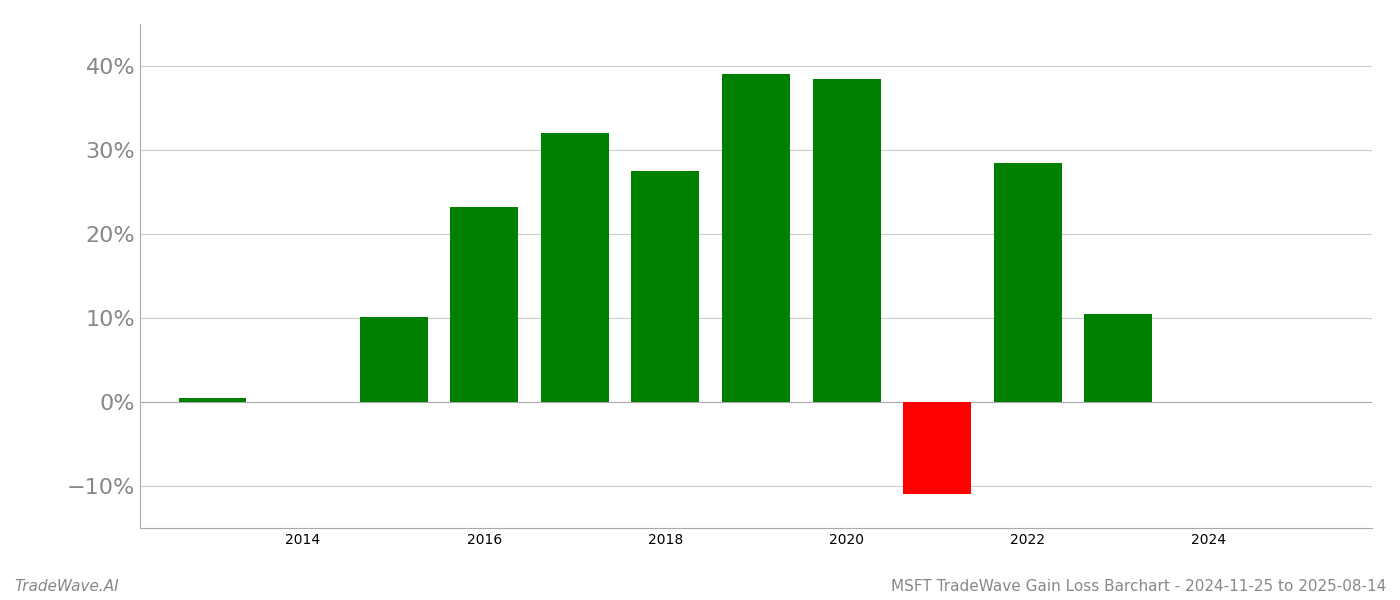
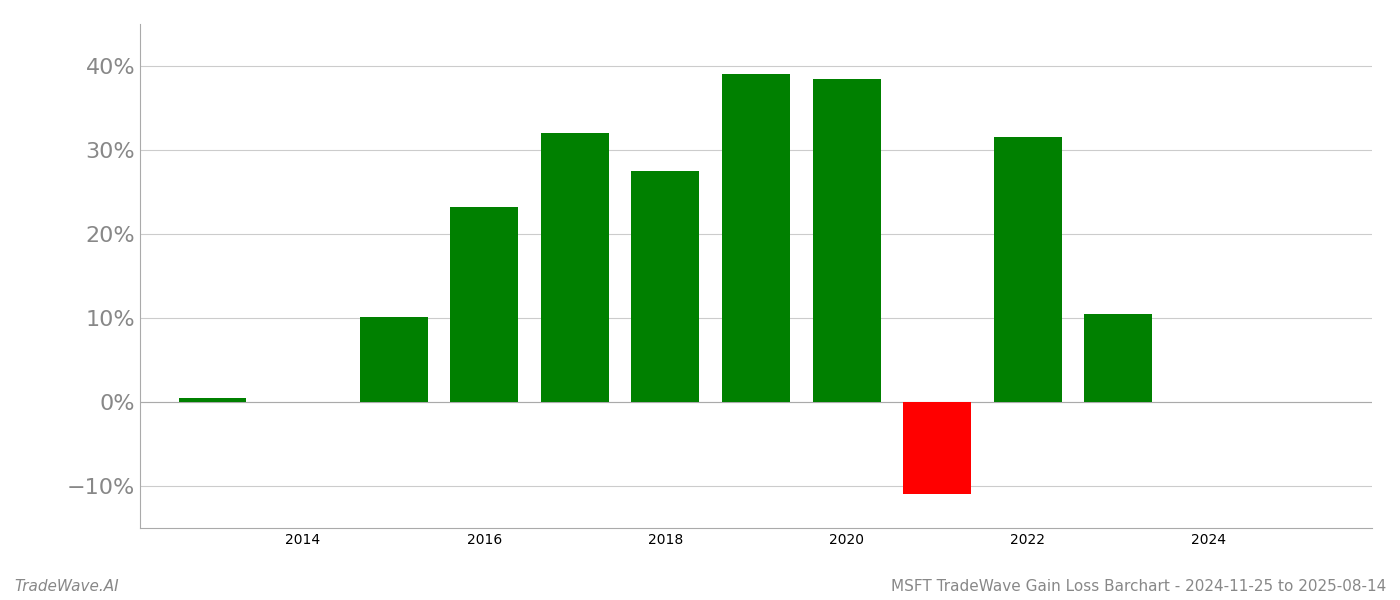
2022: 28.4% -> 31.5%
